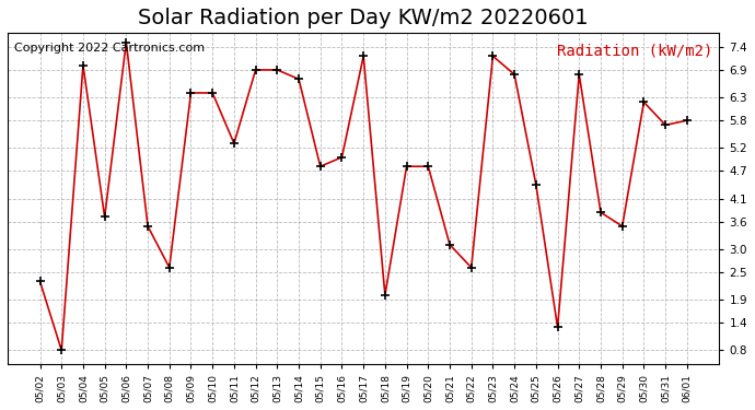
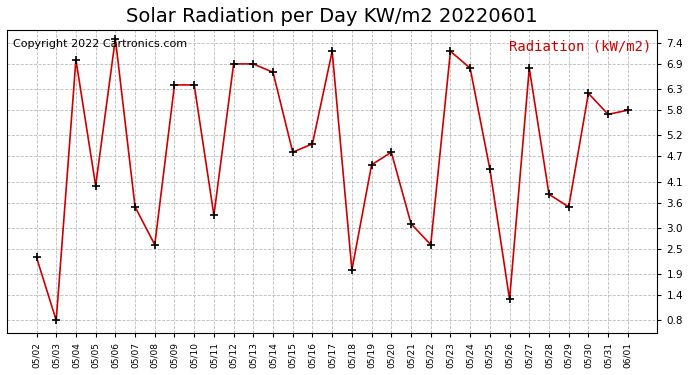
05/05: 3.7 -> 4.0
05/11: 5.3 -> 3.3
05/19: 4.8 -> 4.5
